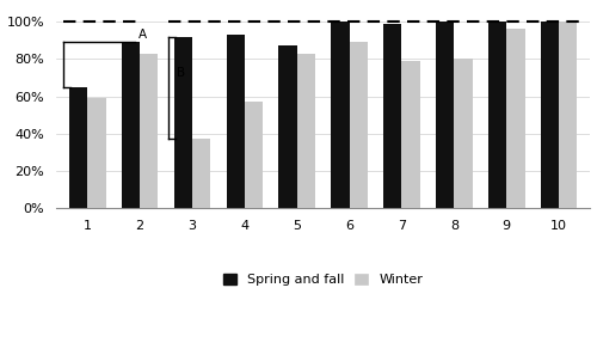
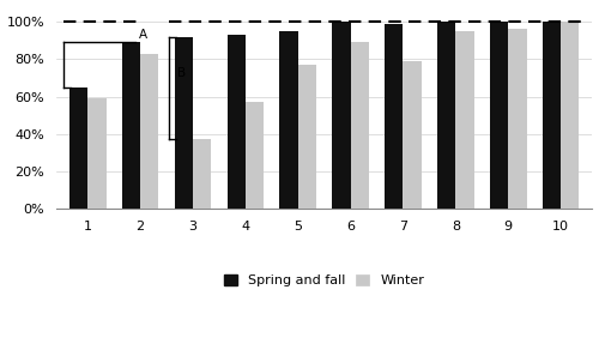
Spring and fall/5: 87% -> 95%
Winter/5: 83% -> 77%
Winter/8: 80% -> 95%
